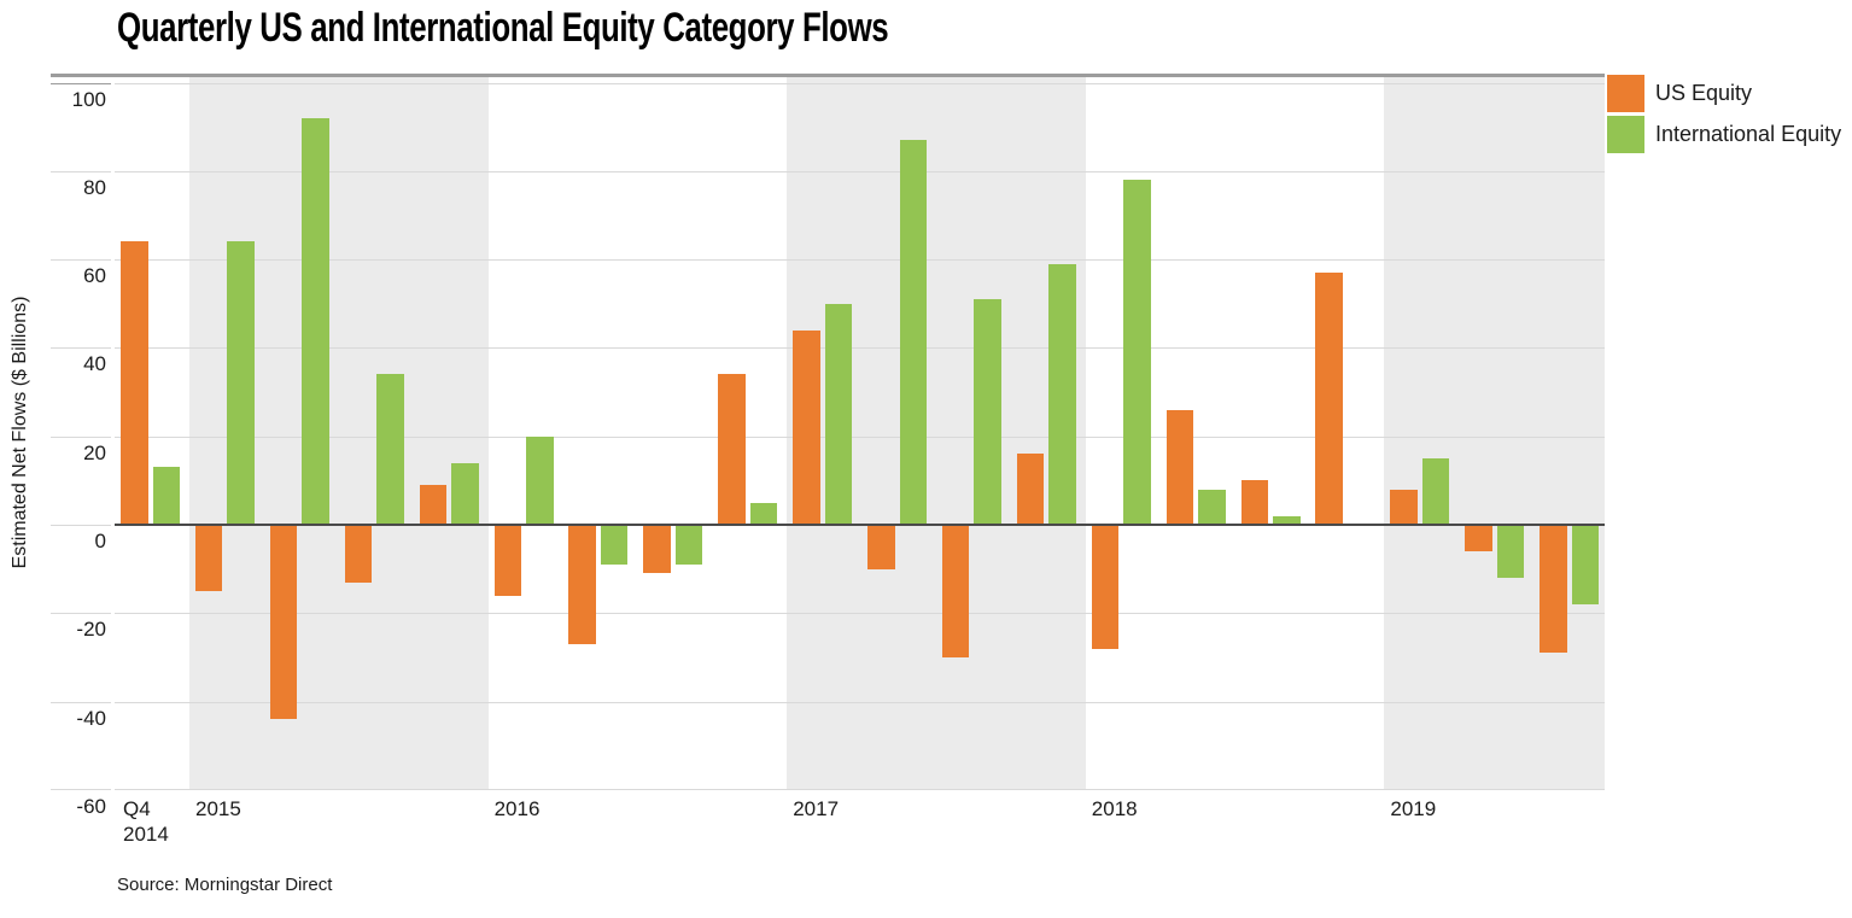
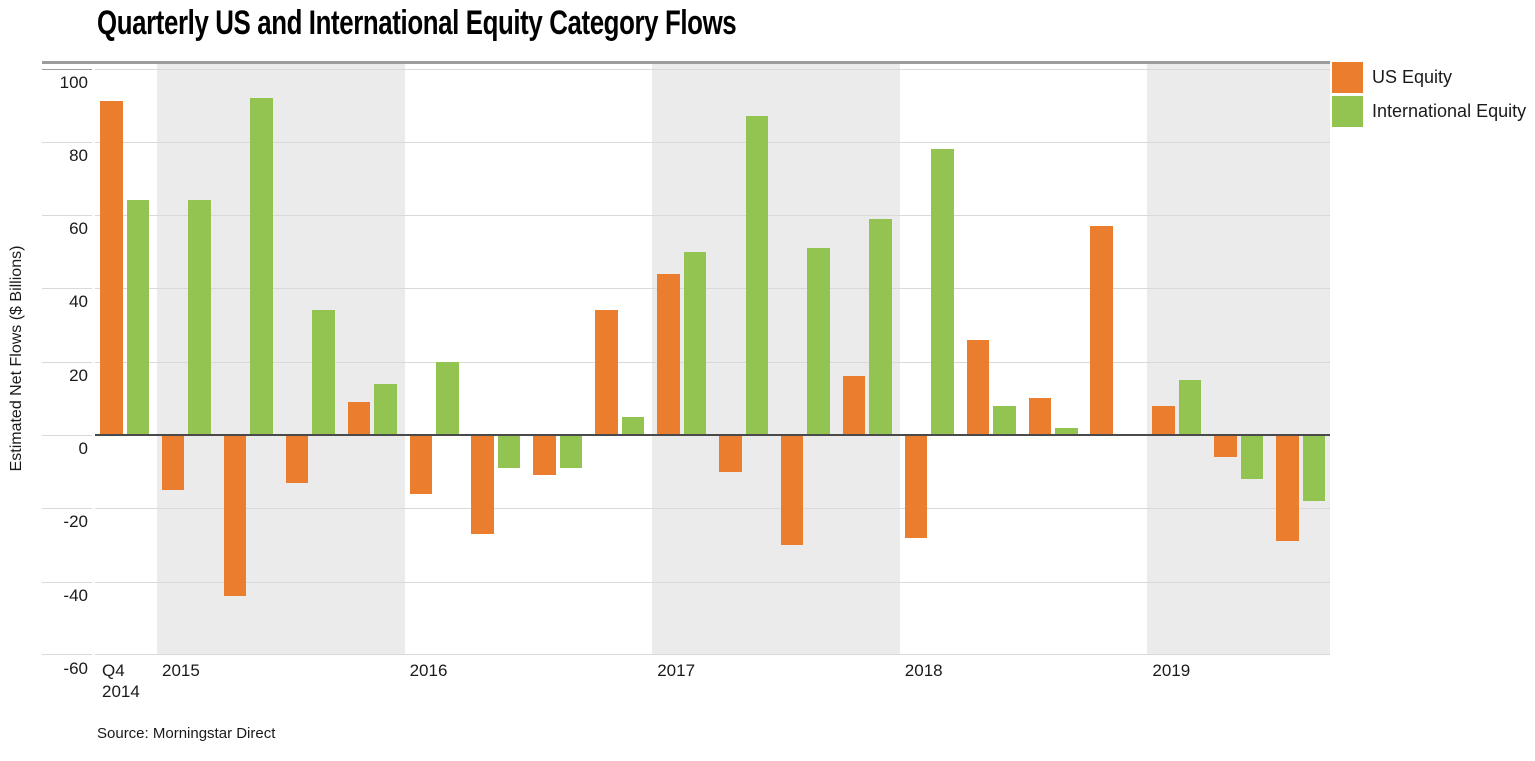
US Equity/Q4 2014: 64 -> 91
International Equity/Q4 2014: 13 -> 64
